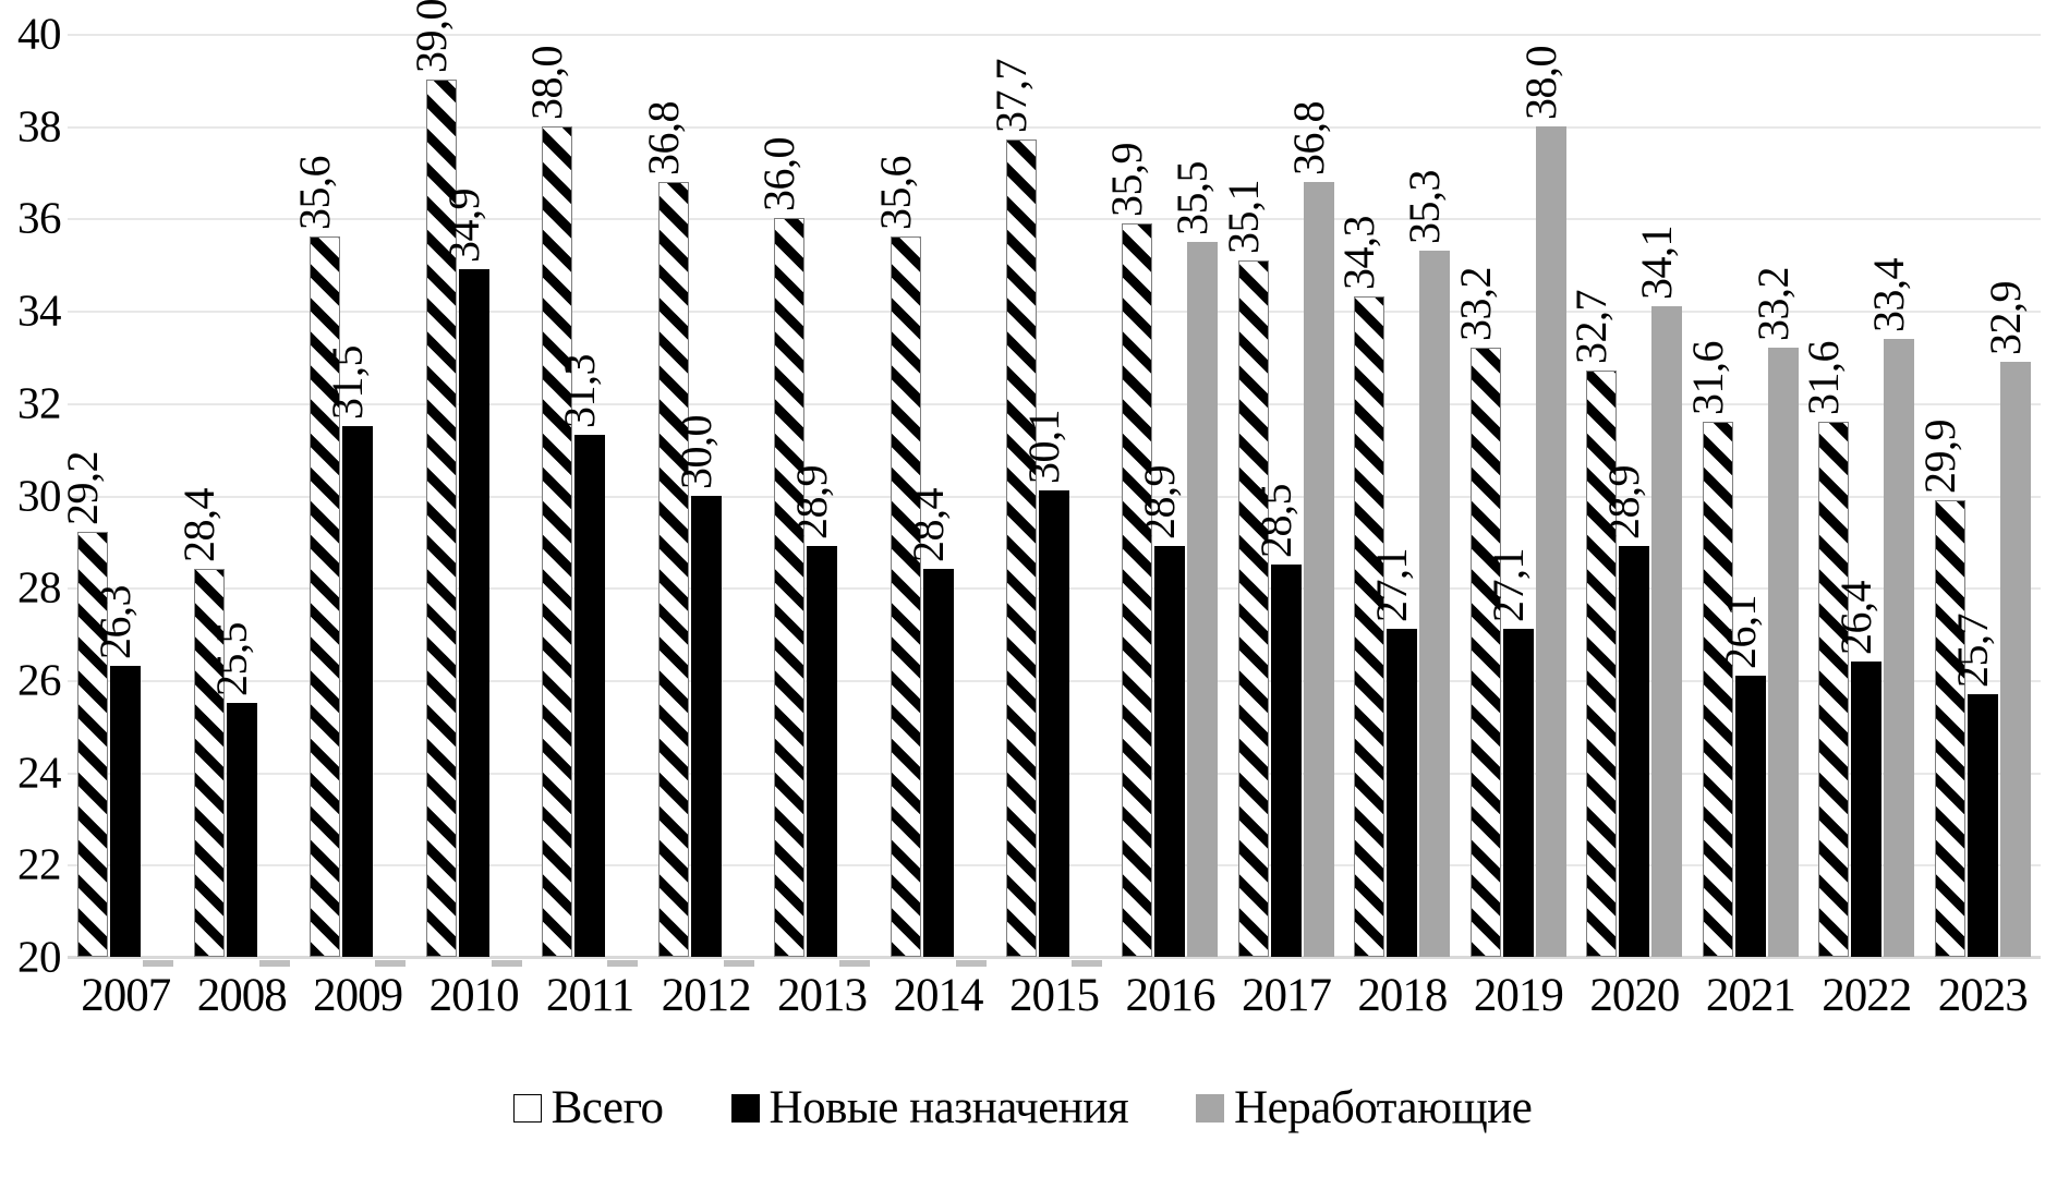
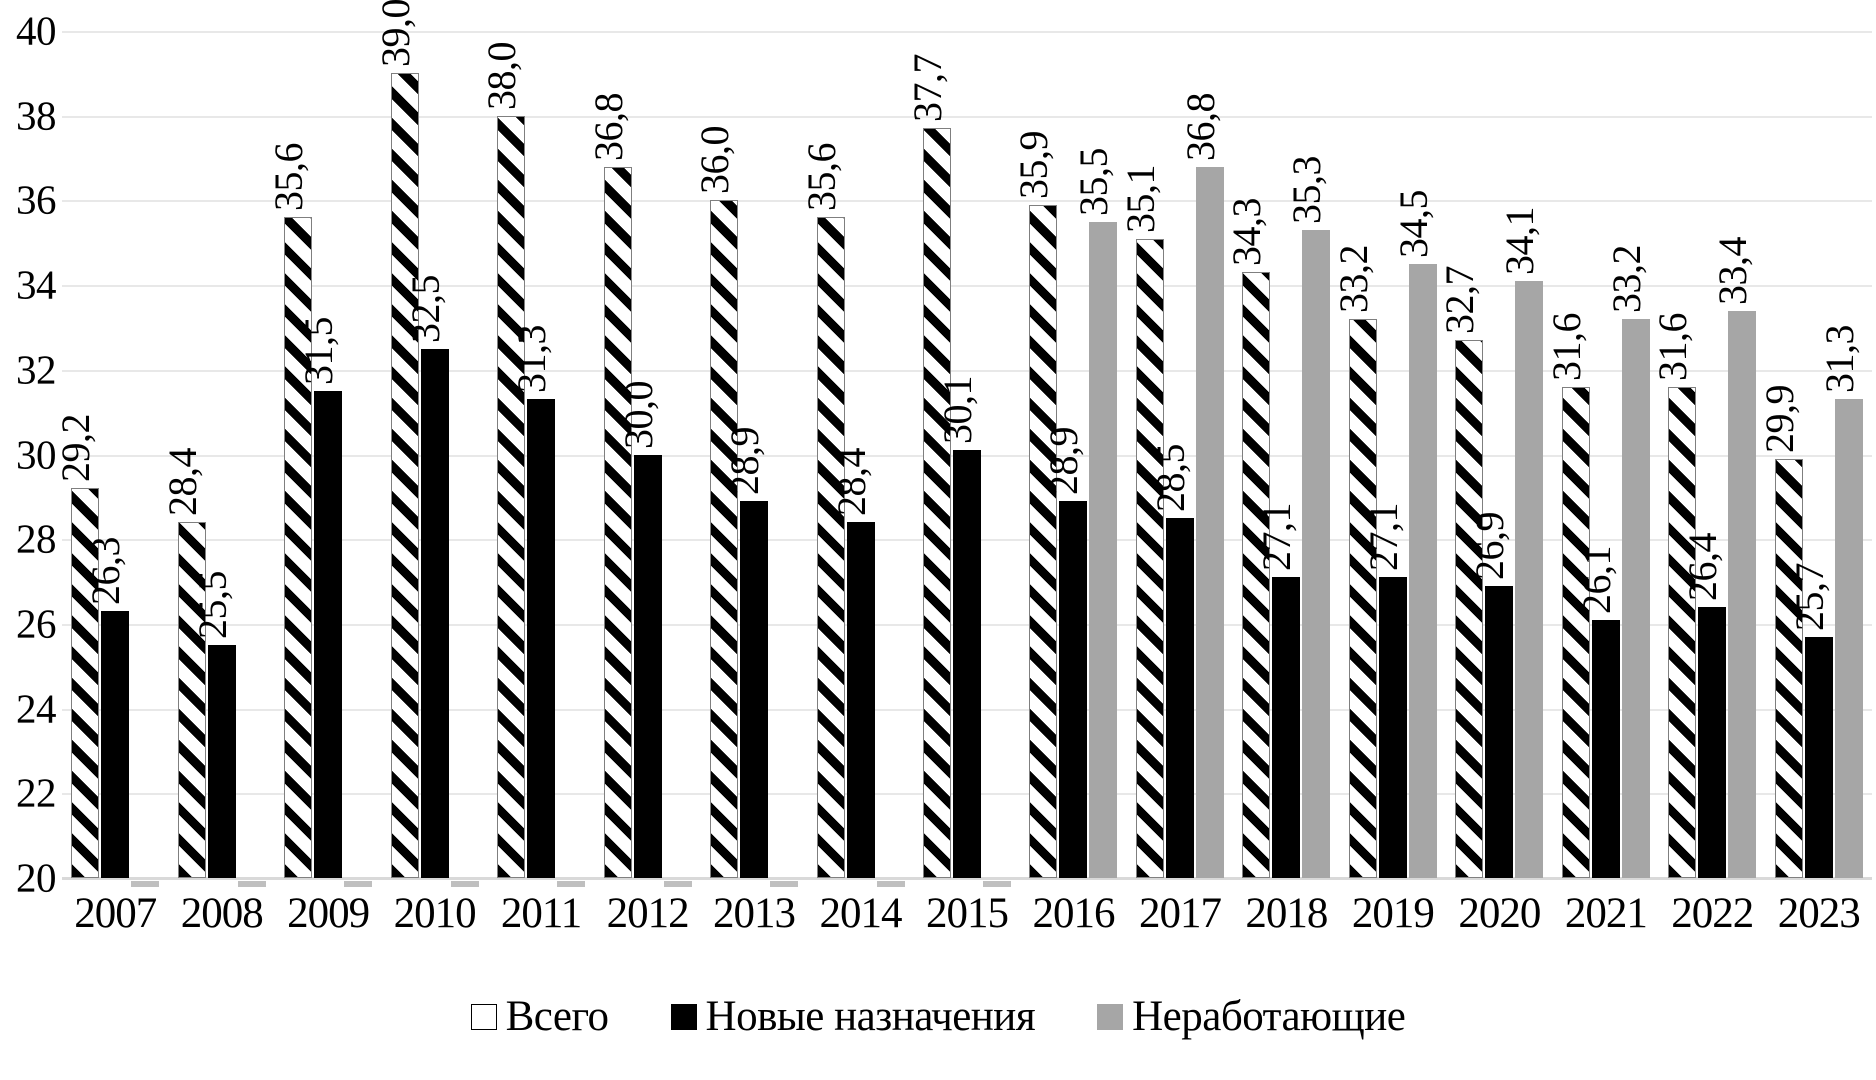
Новые назначения/2010: 34,9 -> 32,5
Неработающие/2019: 38,0 -> 34,5
Новые назначения/2020: 28,9 -> 26,9
Неработающие/2023: 32,9 -> 31,3
